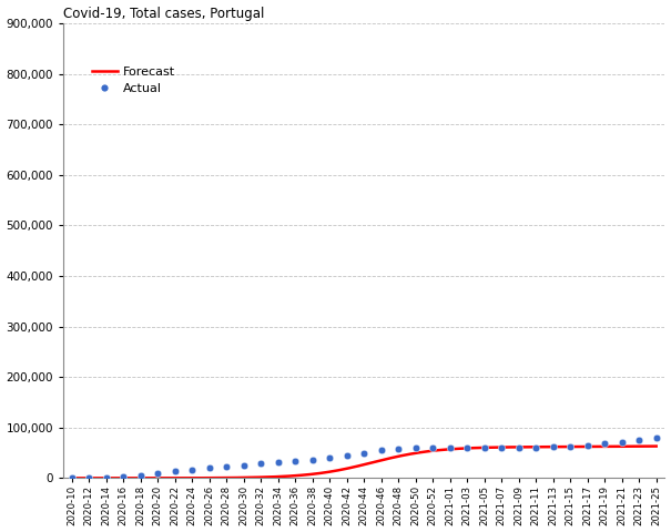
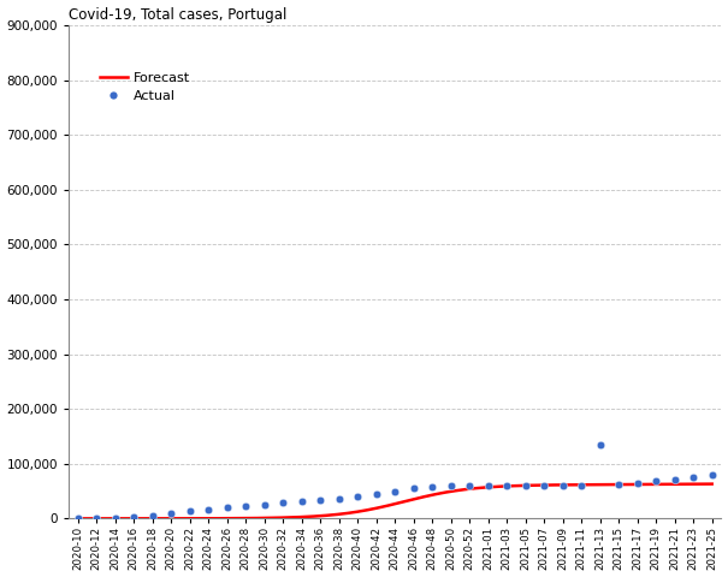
Actual/2021-13: 62,000 -> 135,000
